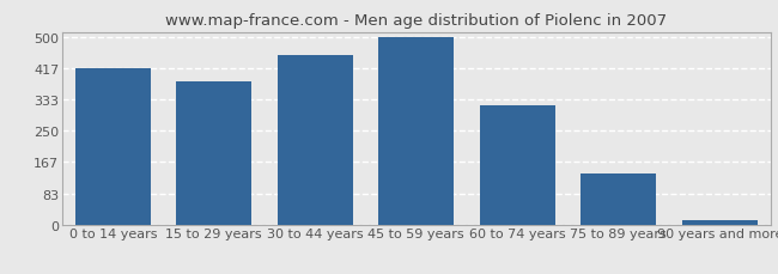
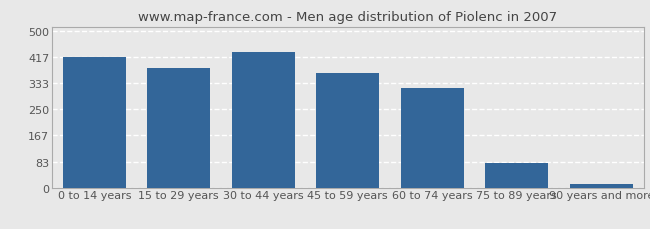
30 to 44 years: 452 -> 435
45 to 59 years: 500 -> 365
75 to 89 years: 135 -> 80
